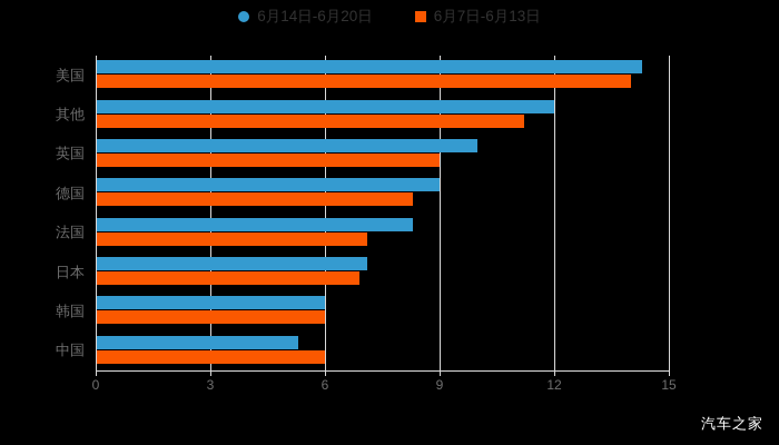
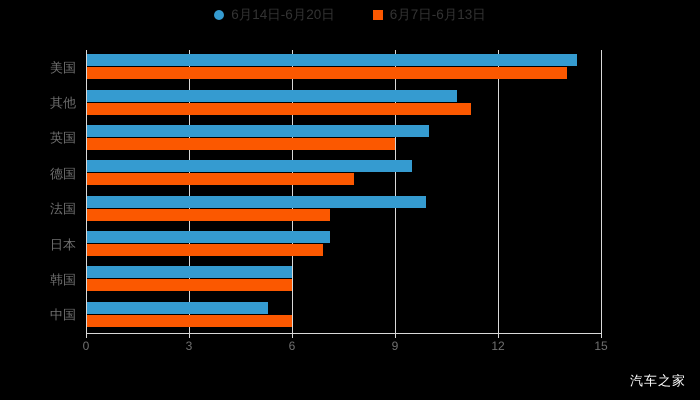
6月14日-6月20日/其他: 12.0 -> 10.8
6月14日-6月20日/德国: 9.0 -> 9.5
6月7日-6月13日/德国: 8.3 -> 7.8
6月14日-6月20日/法国: 8.3 -> 9.9
